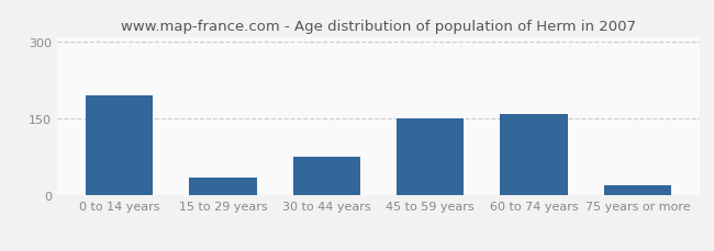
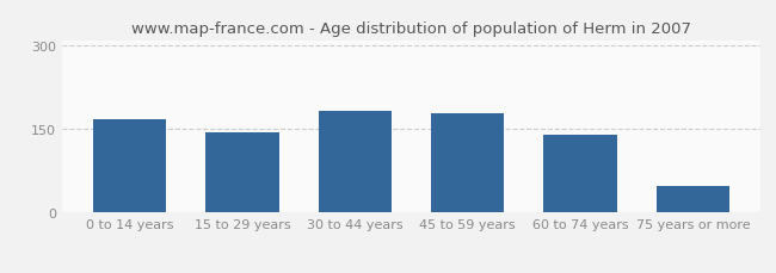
0 to 14 years: 195 -> 168
15 to 29 years: 35 -> 145
30 to 44 years: 75 -> 182
45 to 59 years: 150 -> 178
60 to 74 years: 160 -> 140
75 years or more: 20 -> 48
